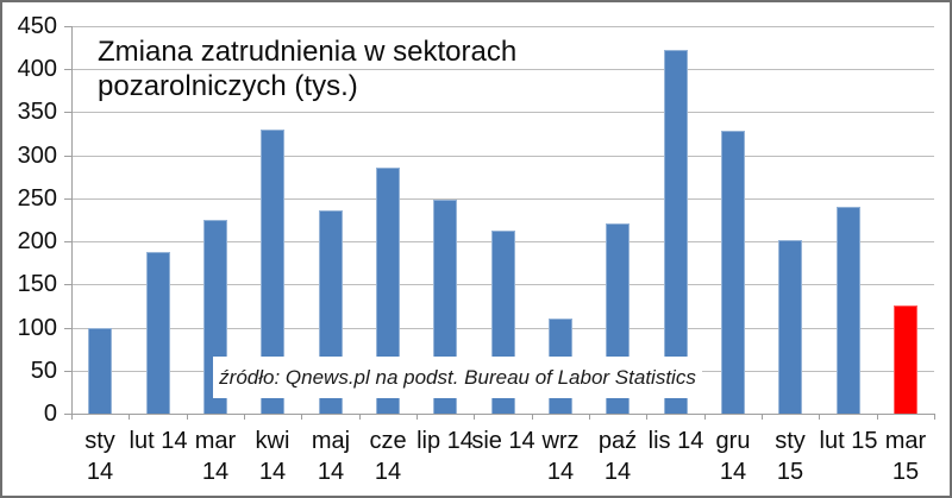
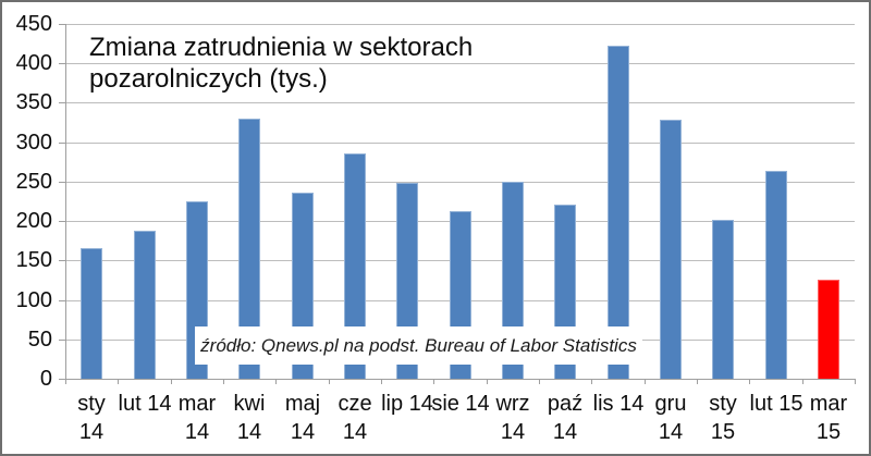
sty 14: 100 -> 170
wrz 14: 110 -> 250
lut 15: 240 -> 260
